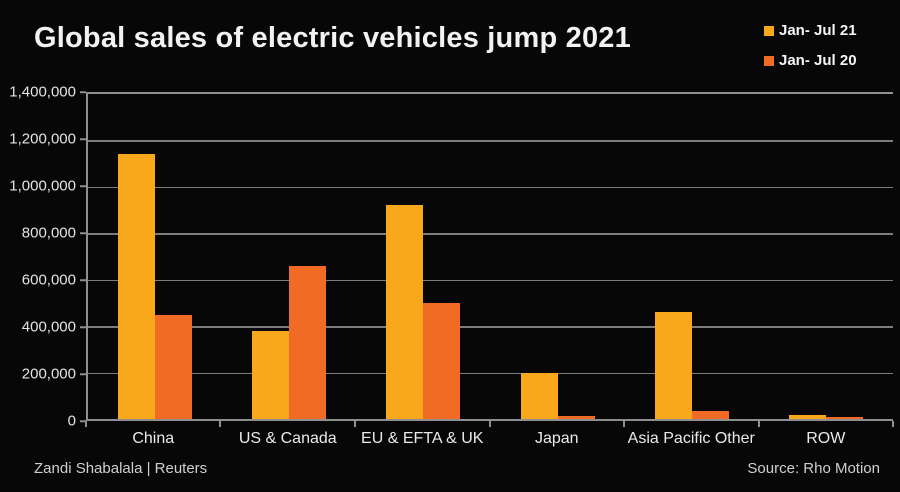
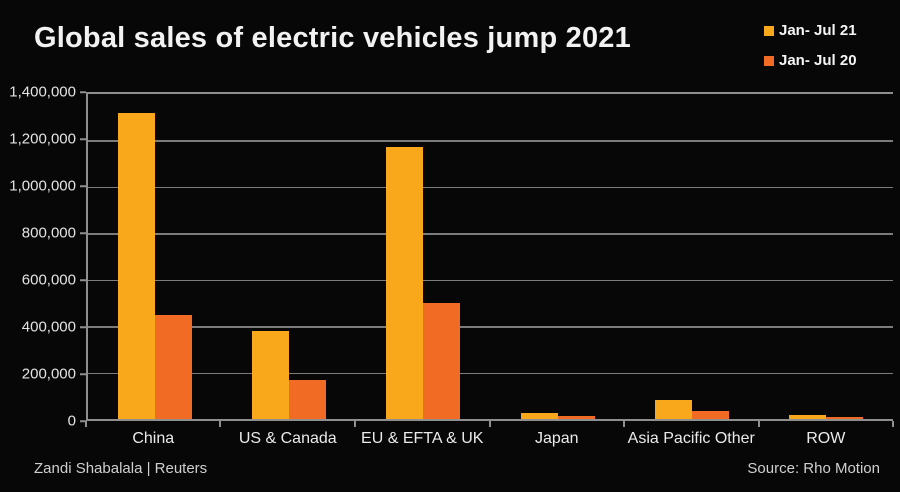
Jan- Jul 21/China: 1140000 -> 1320000
Jan- Jul 20/US & Canada: 660000 -> 170000
Jan- Jul 21/EU & EFTA & UK: 920000 -> 1170000
Jan- Jul 21/Japan: 200000 -> 20000
Jan- Jul 21/Asia Pacific Other: 460000 -> 80000
